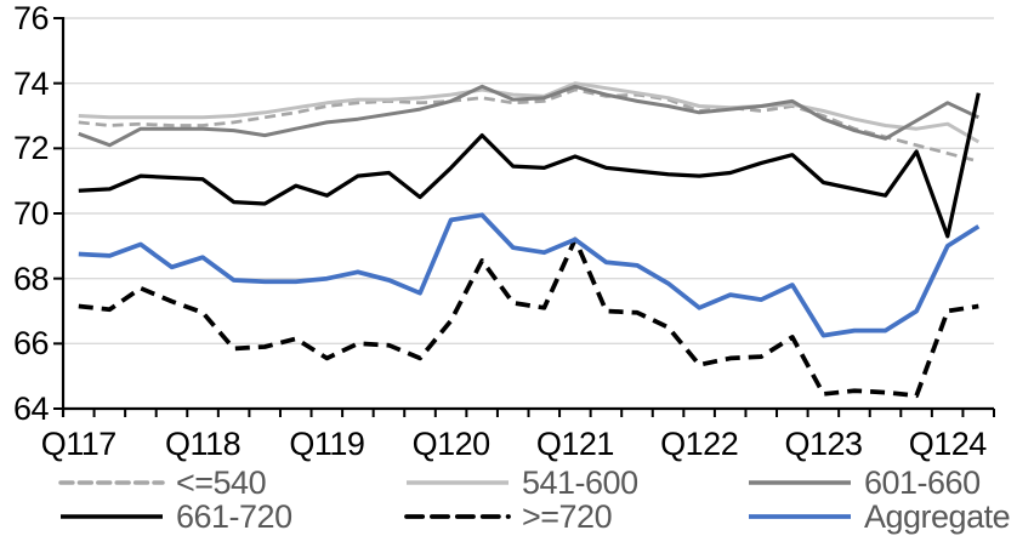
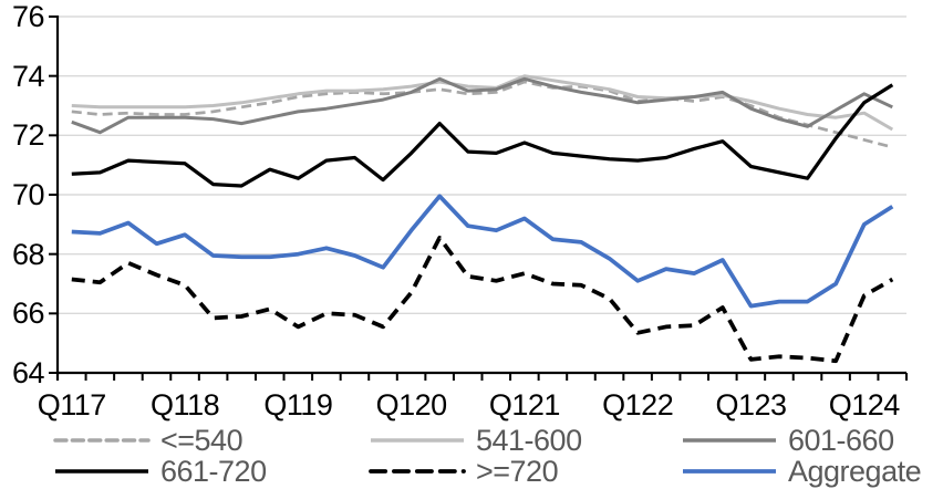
Aggregate/Q120: 69.8 -> 68.8
>=720/Q121: 69.2 -> 67.3
661-720/Q124: 69.3 -> 73.1
>=720/Q124: 67.0 -> 66.6
